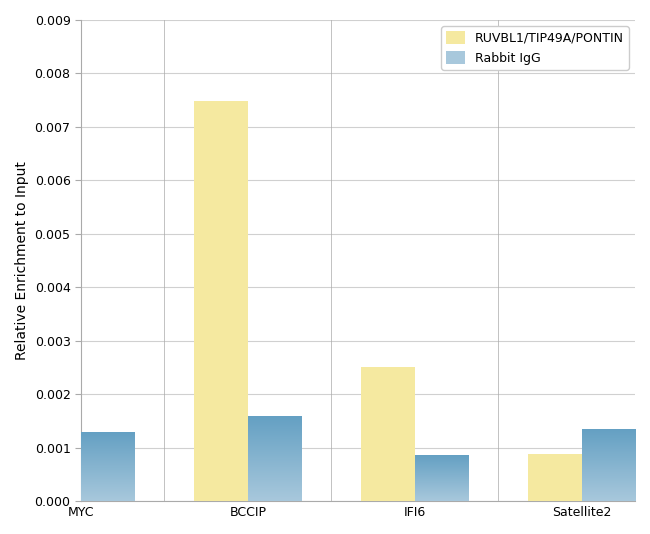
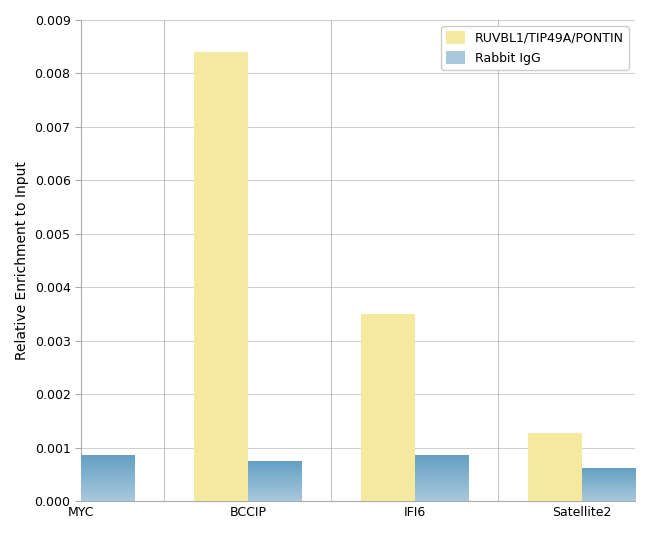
Rabbit IgG/MYC: 0.00128 -> 0.00085
RUVBL1/TIP49A/PONTIN/BCCIP: 0.00748 -> 0.00840
Rabbit IgG/BCCIP: 0.00158 -> 0.00073
RUVBL1/TIP49A/PONTIN/IFI6: 0.00250 -> 0.00350
RUVBL1/TIP49A/PONTIN/Satellite2: 0.00088 -> 0.00127
Rabbit IgG/Satellite2: 0.00134 -> 0.00060
